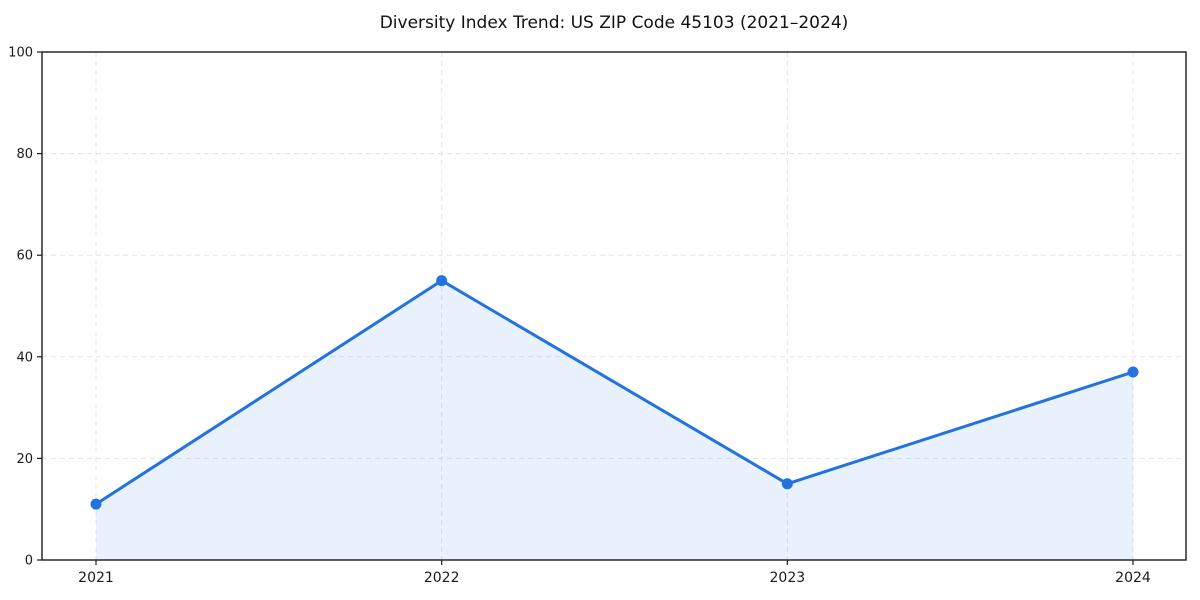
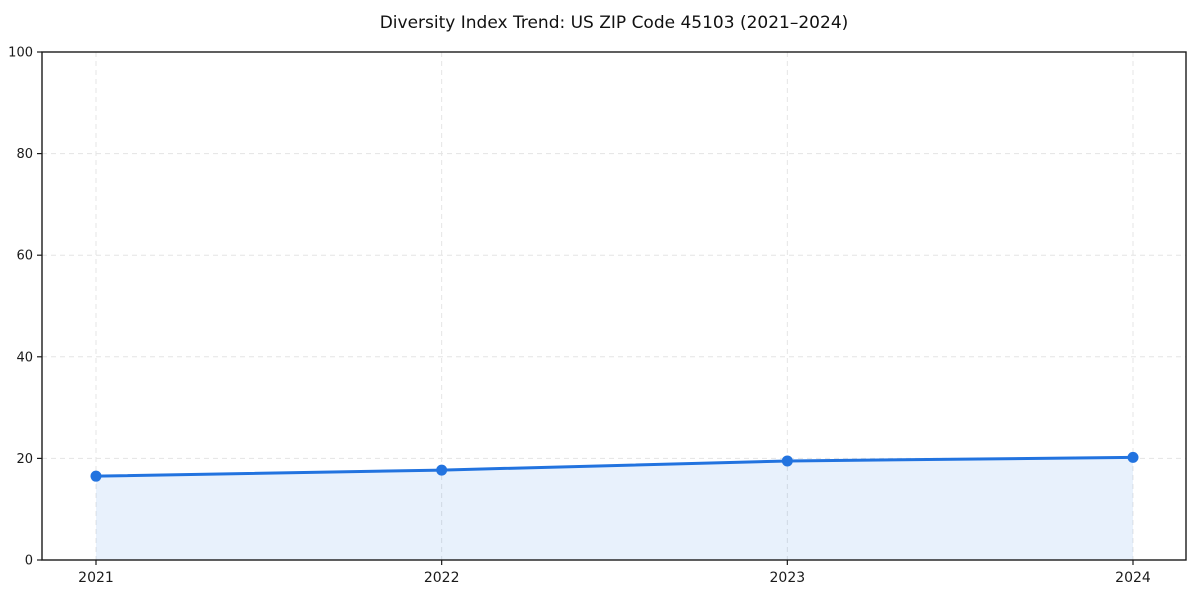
2021: 11 -> 16
2022: 55 -> 18
2023: 15 -> 20
2024: 37 -> 20
